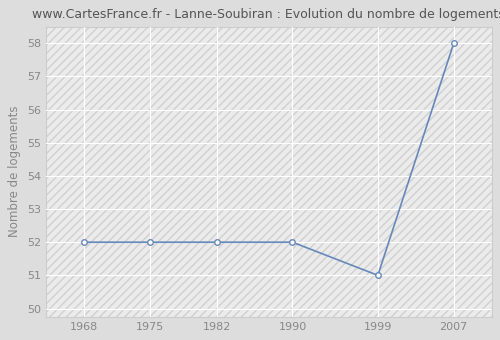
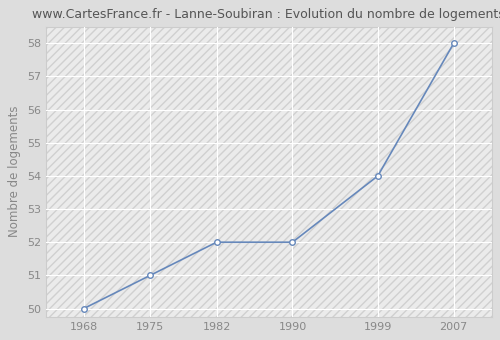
1968: 52 -> 50
1975: 52 -> 51
1999: 51 -> 54
